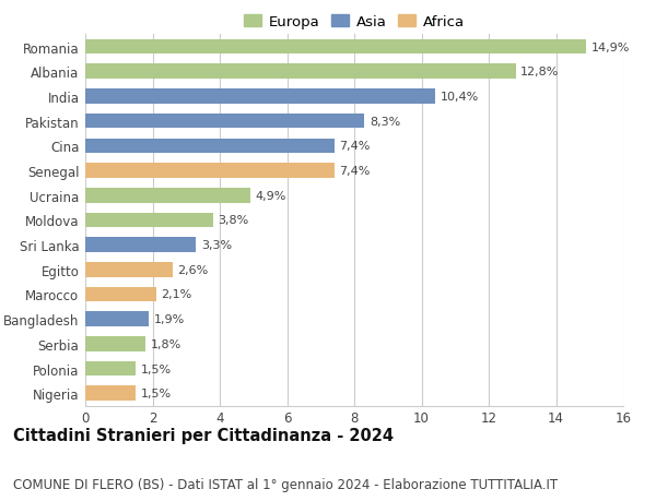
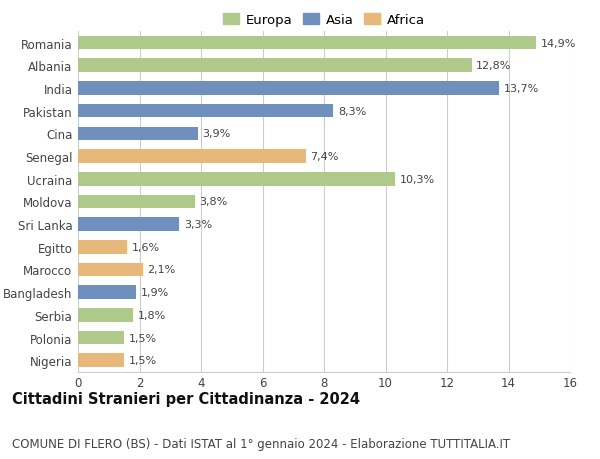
India: 10,4% -> 13,7%
Cina: 7,4% -> 3,9%
Ucraina: 4,9% -> 10,3%
Egitto: 2,6% -> 1,6%
